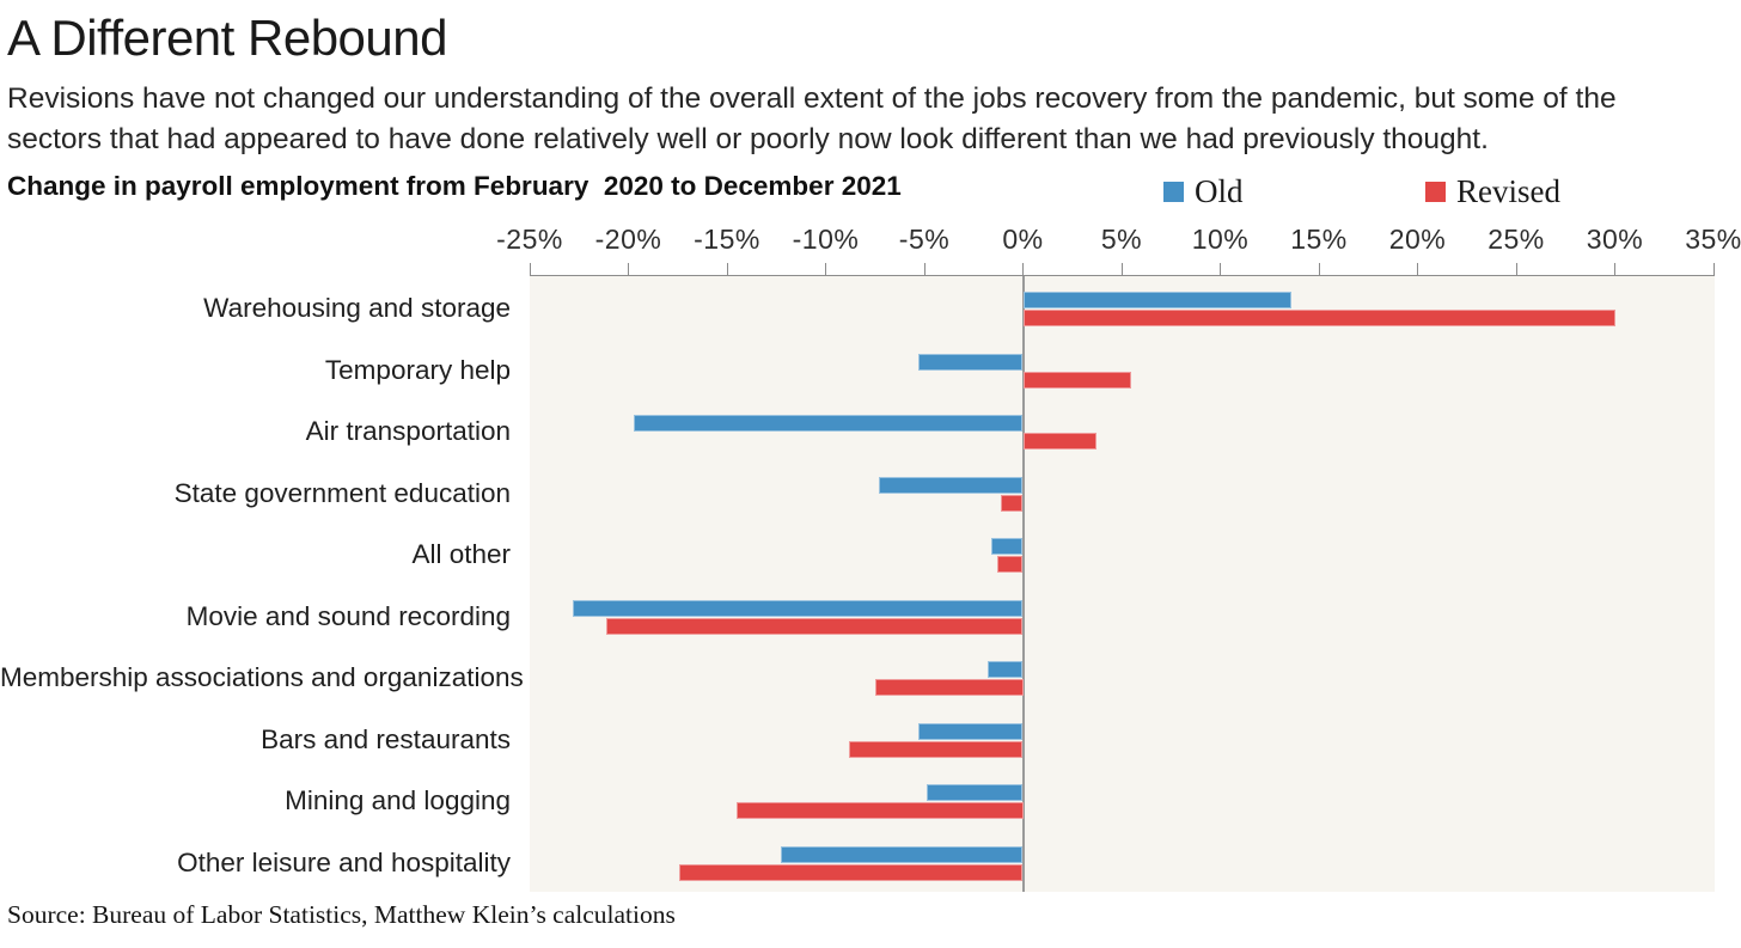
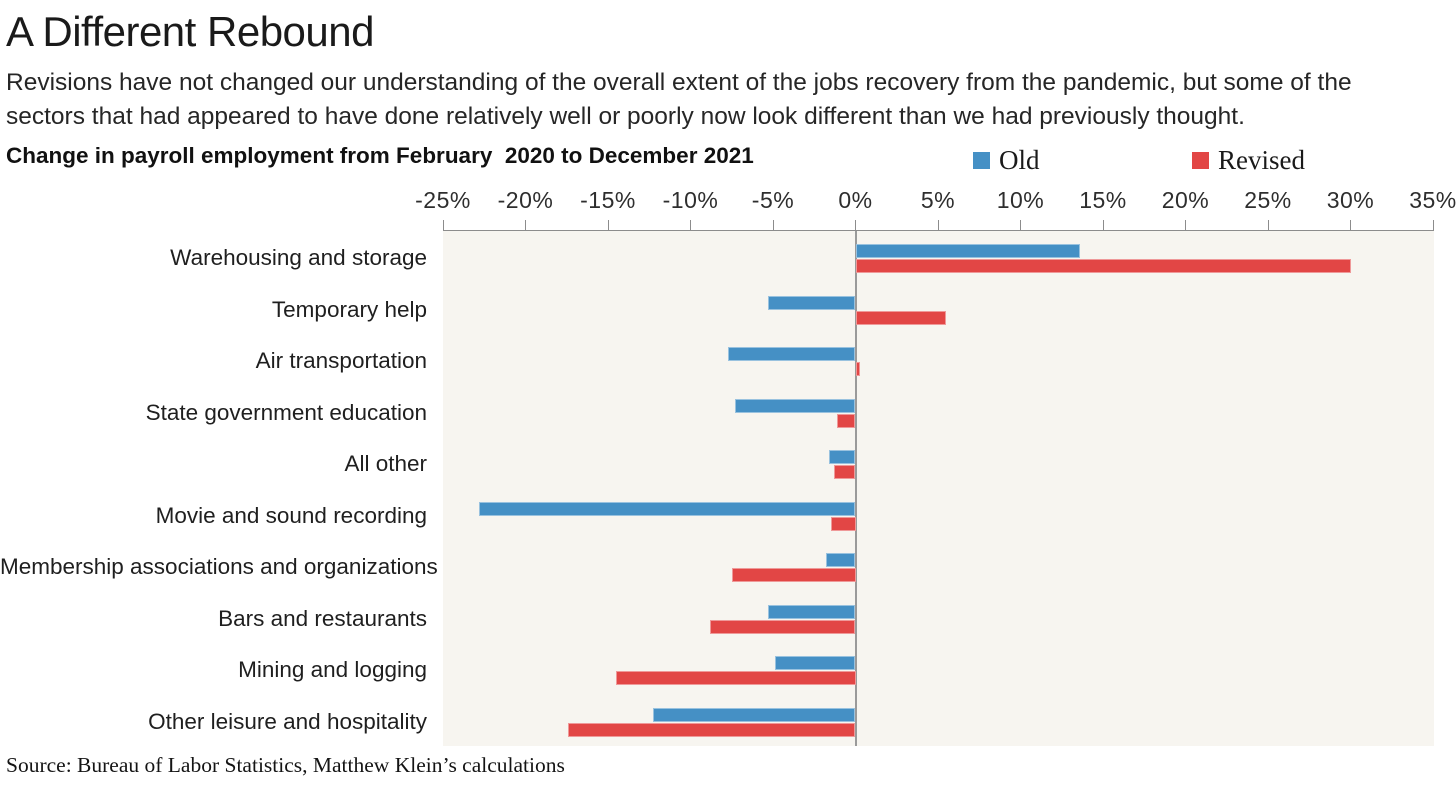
Old/Air transportation: -19.7% -> -7.7%
Revised/Air transportation: 3.7% -> 0.3%
Revised/Movie and sound recording: -21.1% -> -1.5%
